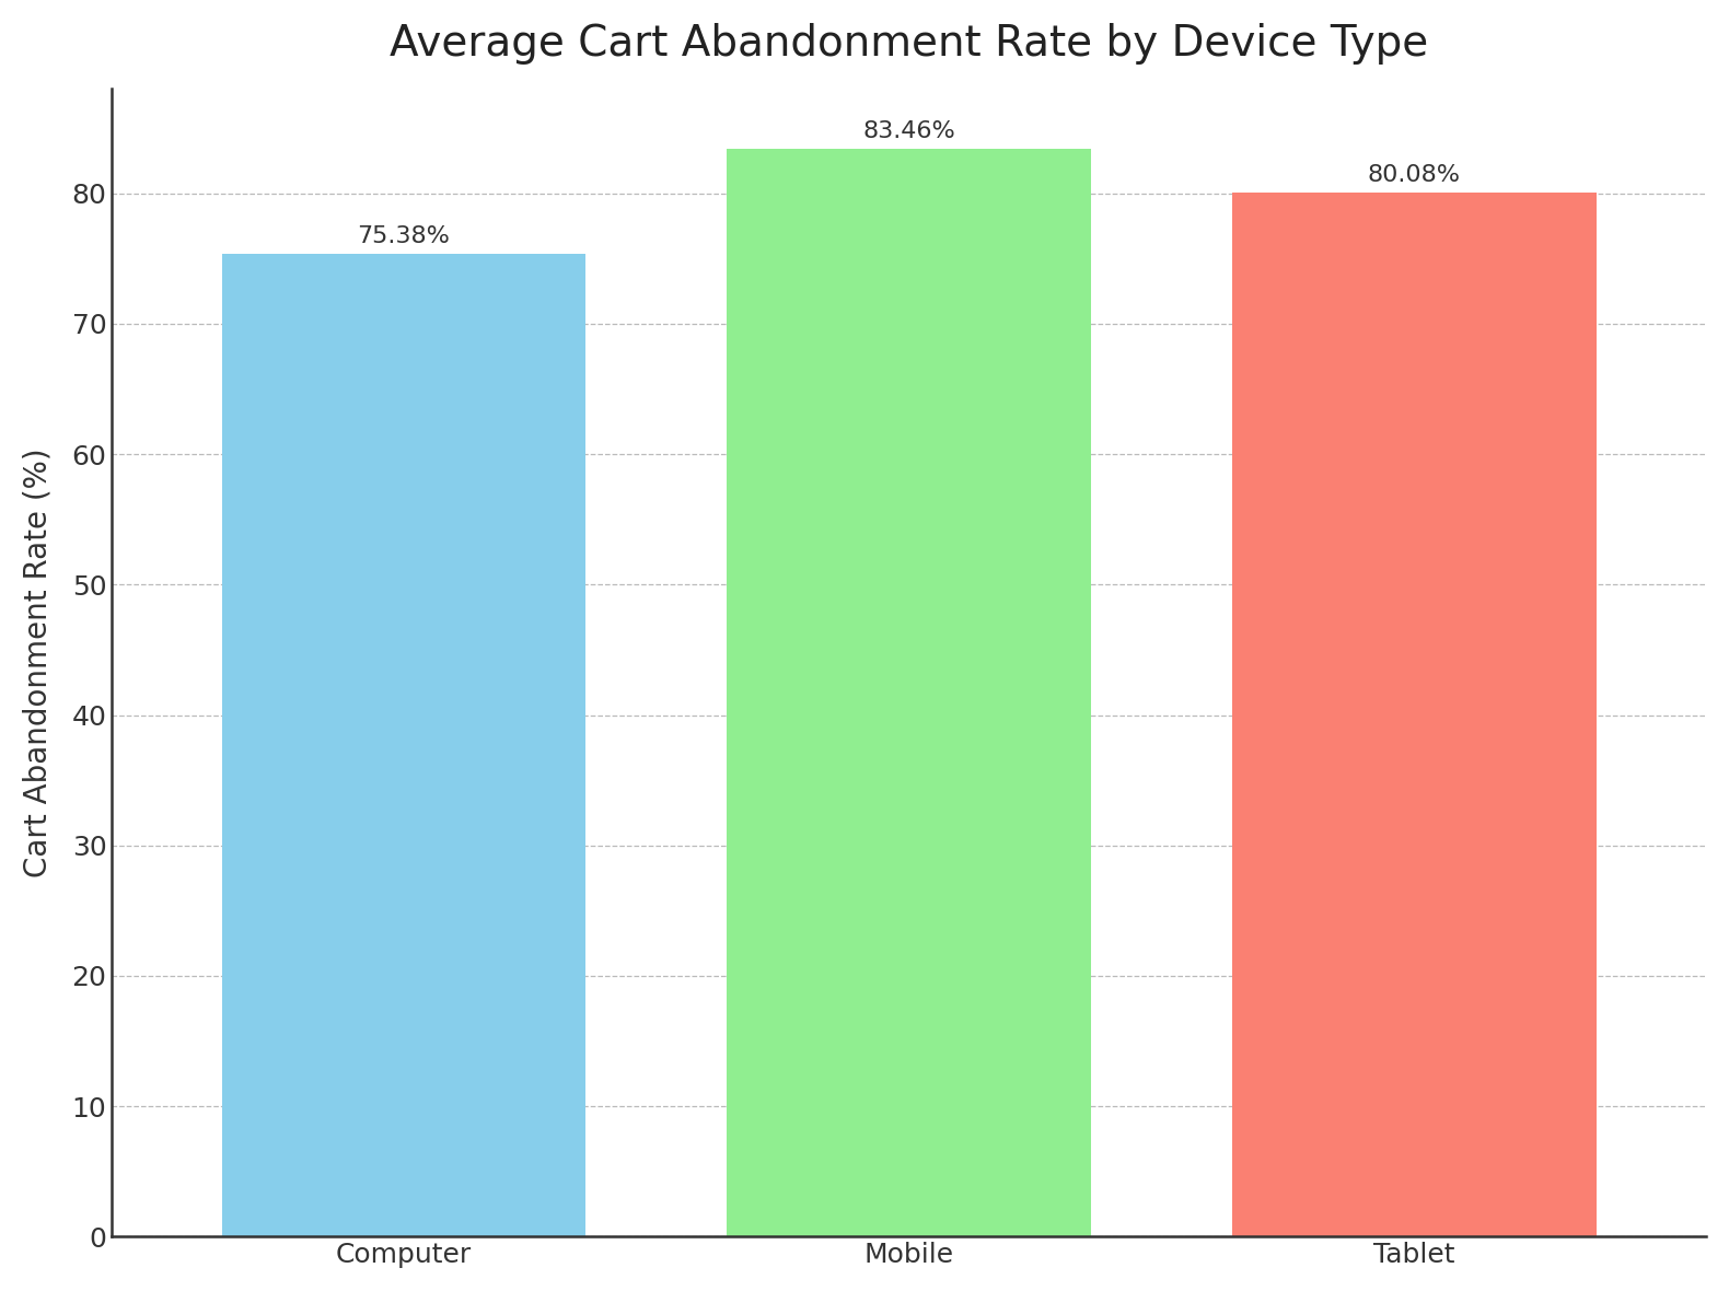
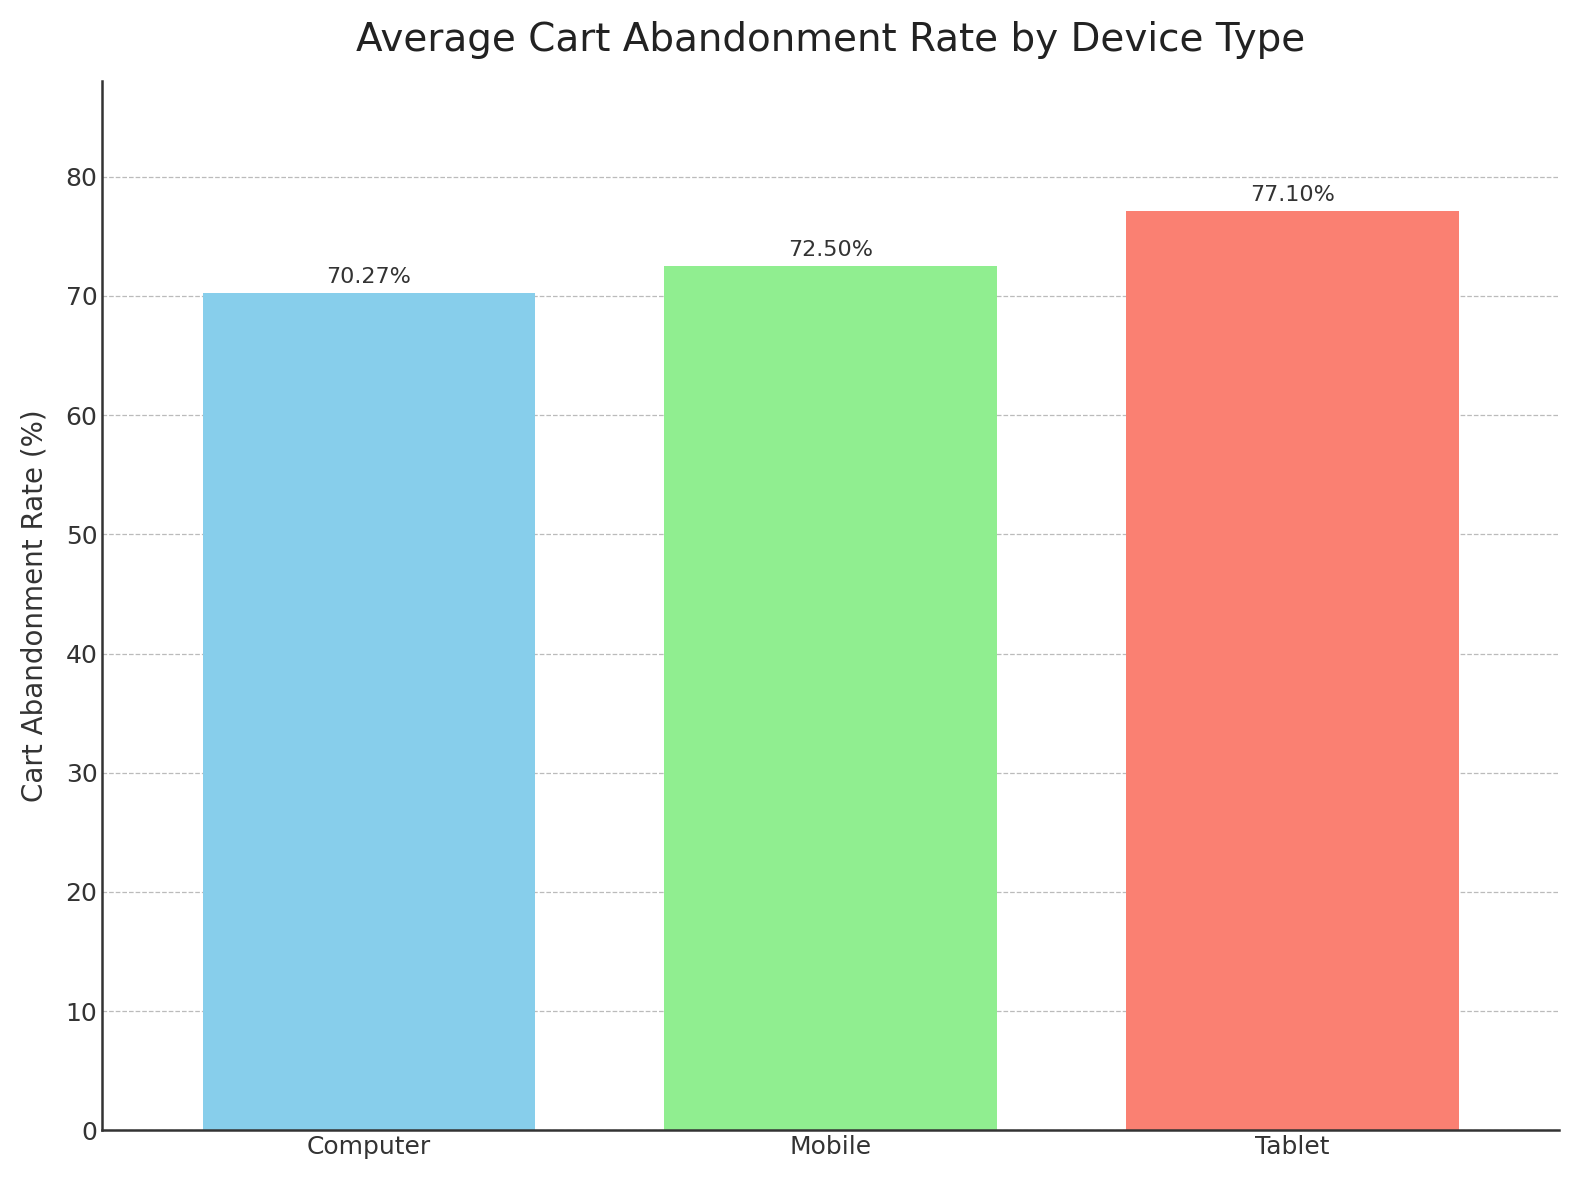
Computer: 75.38% -> 70.27%
Mobile: 83.46% -> 72.50%
Tablet: 80.08% -> 77.10%
